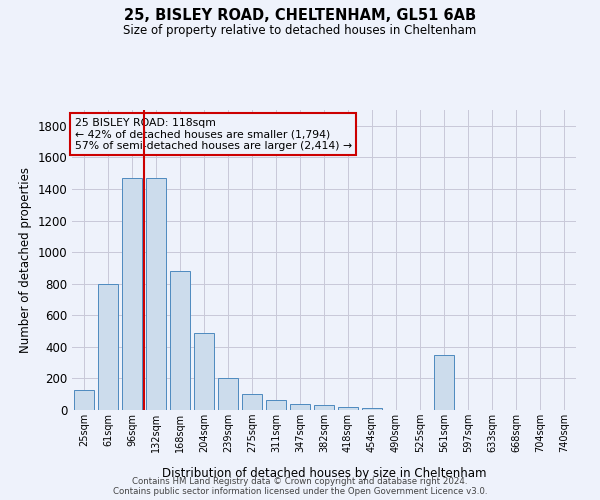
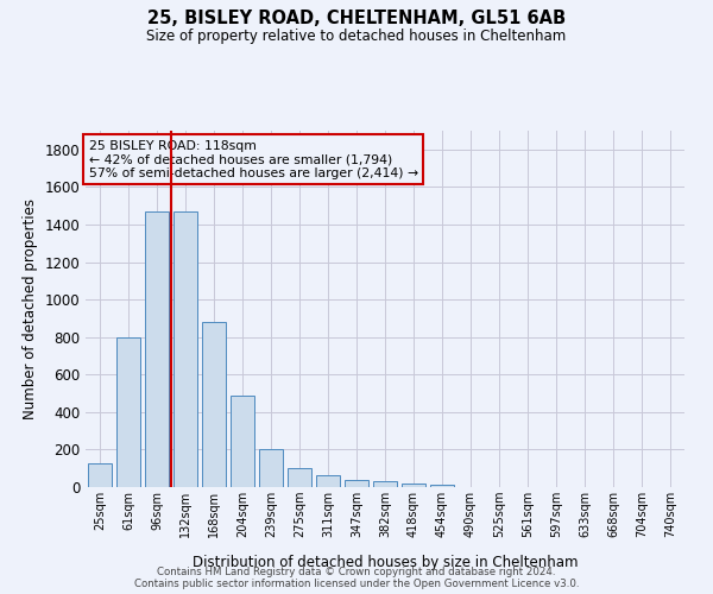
561sqm: 350 -> 0
